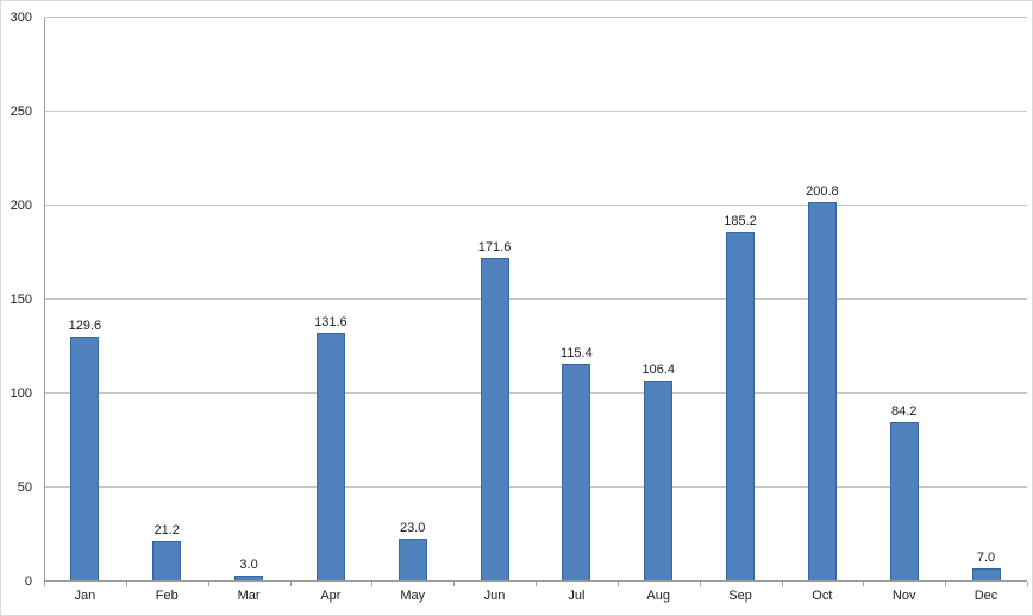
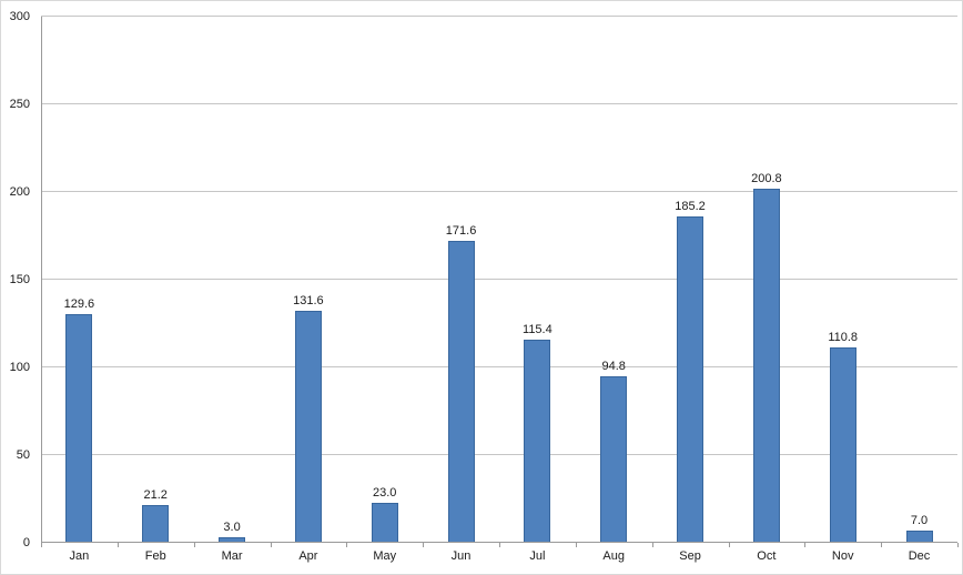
Aug: 106.4 -> 94.8
Nov: 84.2 -> 110.8
